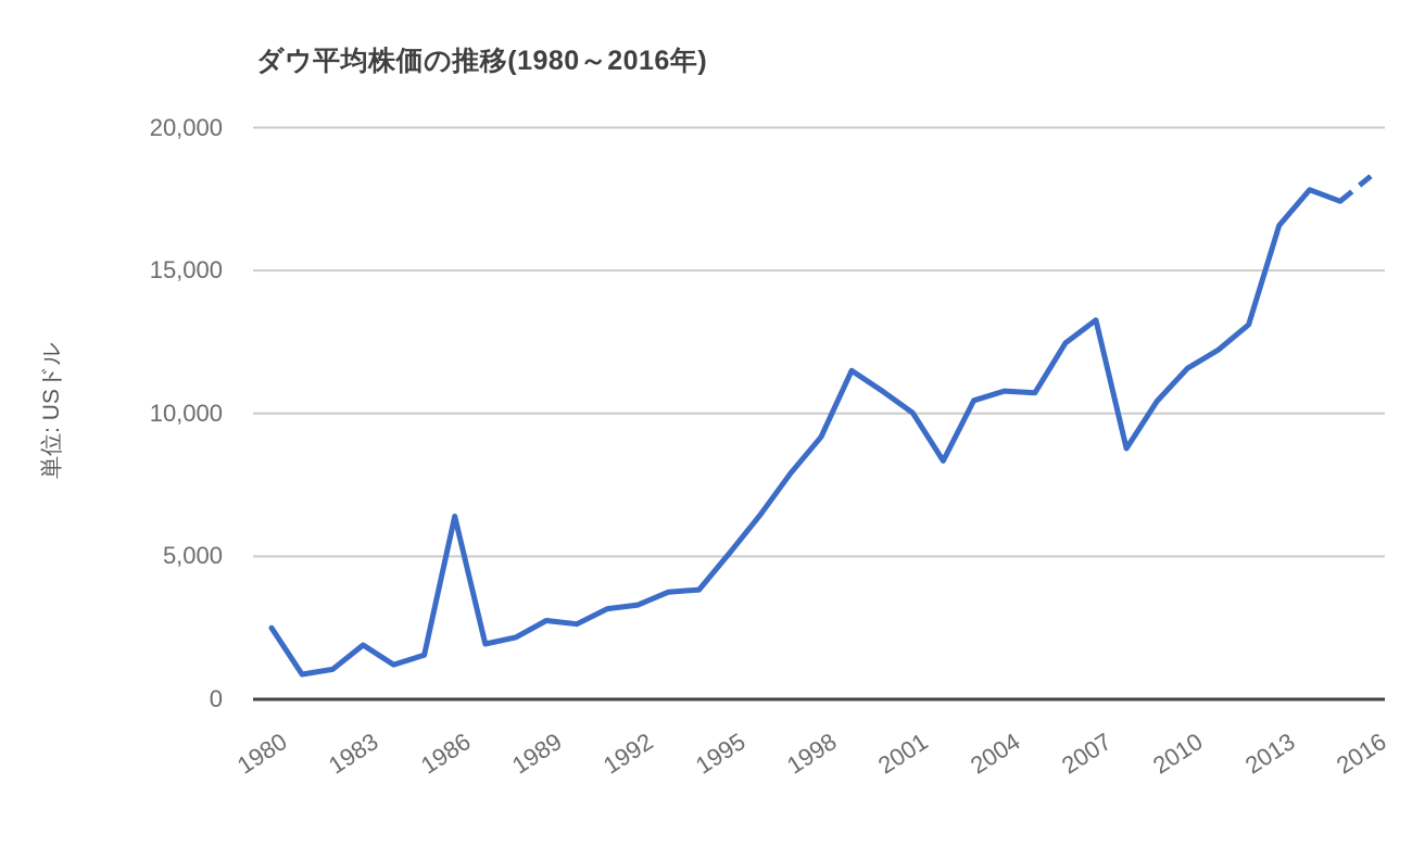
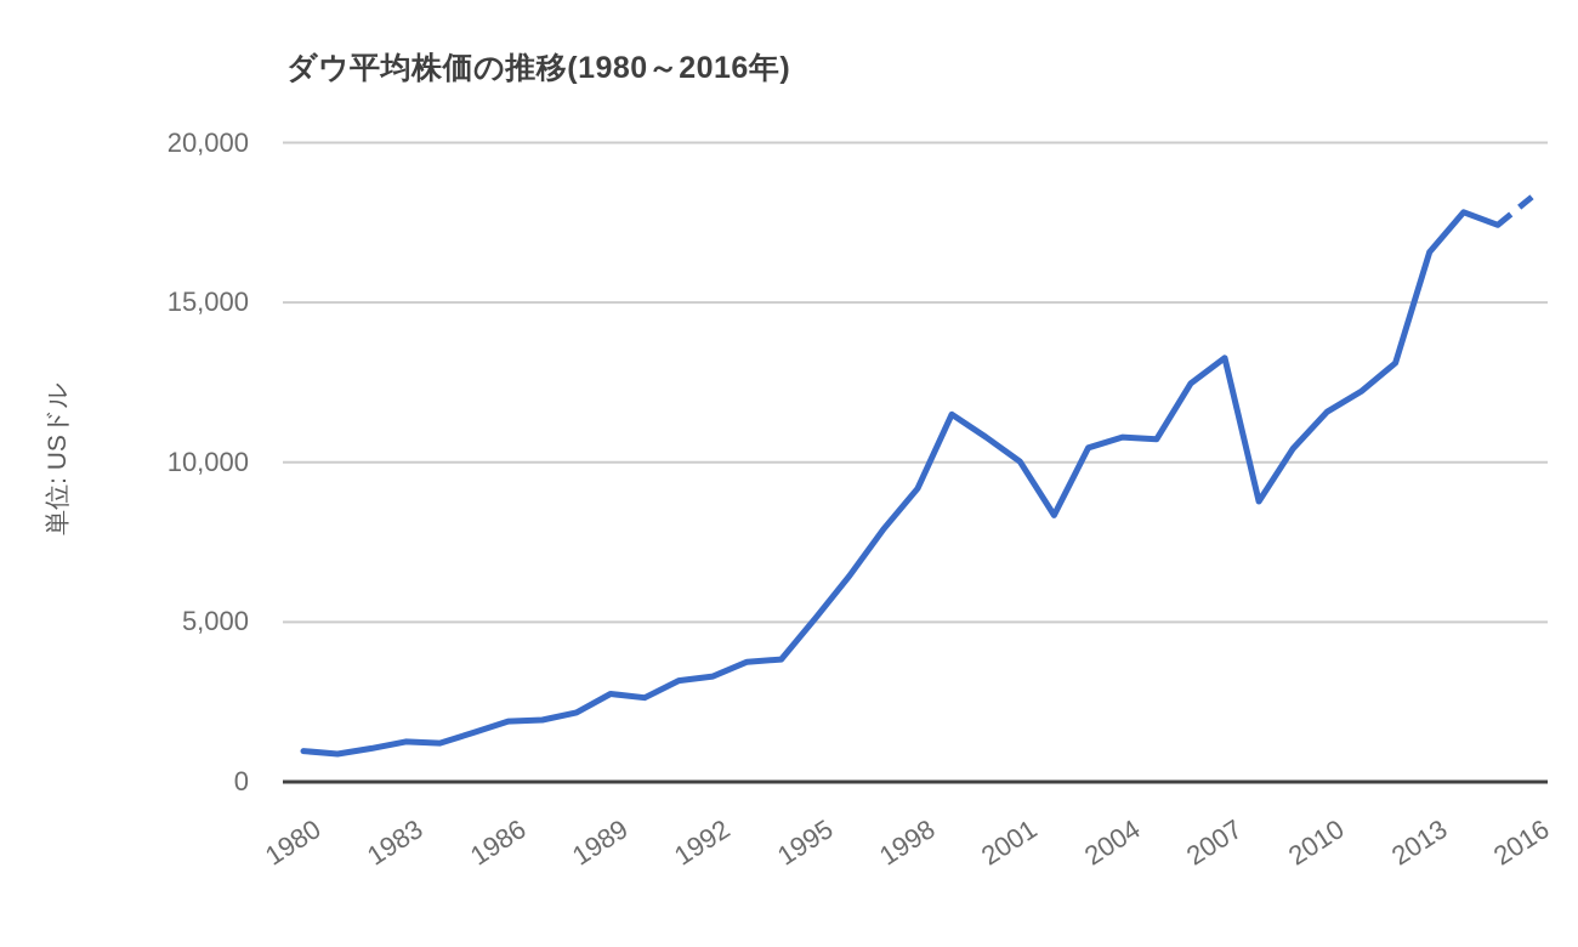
1980: 2500 -> 1000
1983: 1900 -> 1300
1986: 6400 -> 1900
